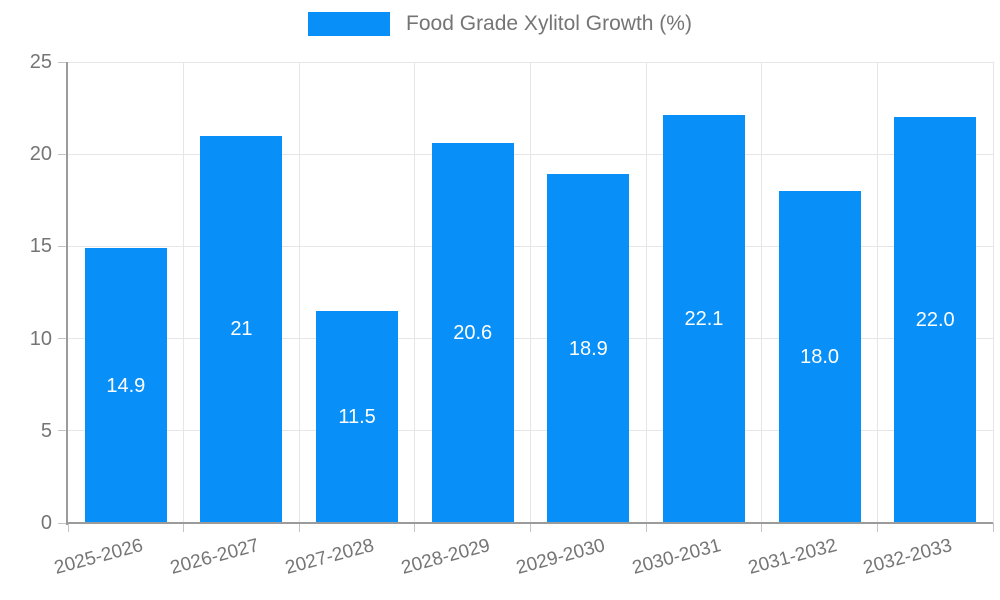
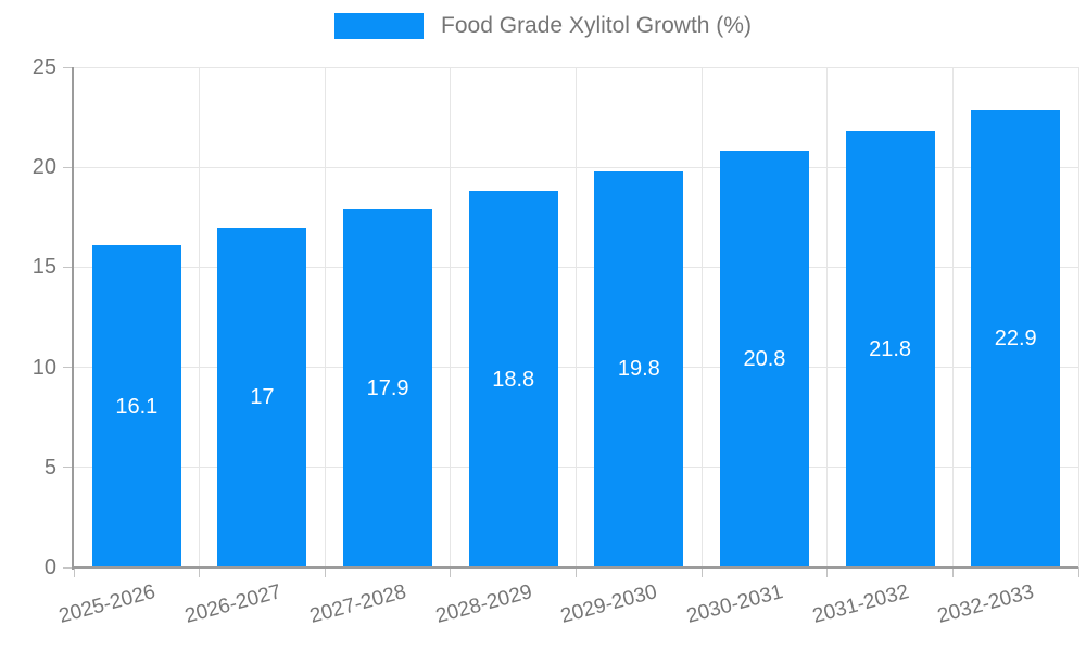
2025-2026: 14.9 -> 16.1
2026-2027: 21 -> 17
2027-2028: 11.5 -> 17.9
2028-2029: 20.6 -> 18.8
2029-2030: 18.9 -> 19.8
2030-2031: 22.1 -> 20.8
2031-2032: 18.0 -> 21.8
2032-2033: 22.0 -> 22.9
